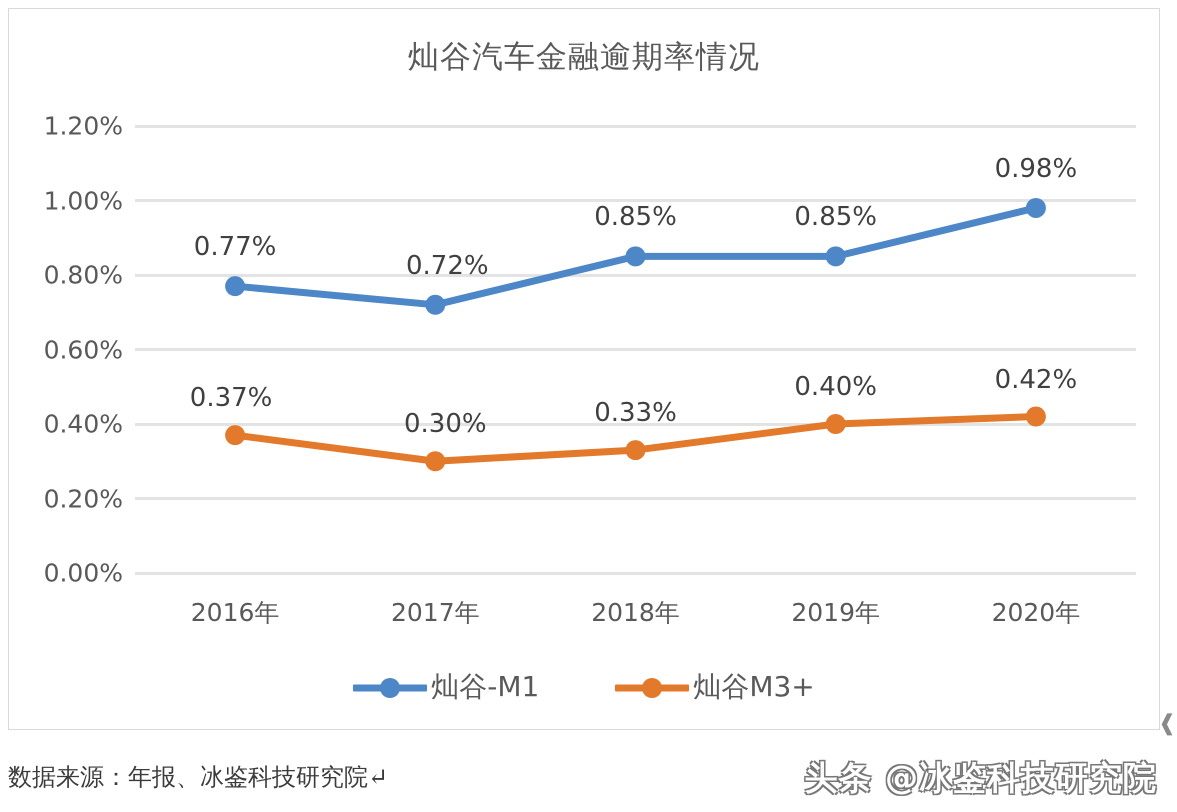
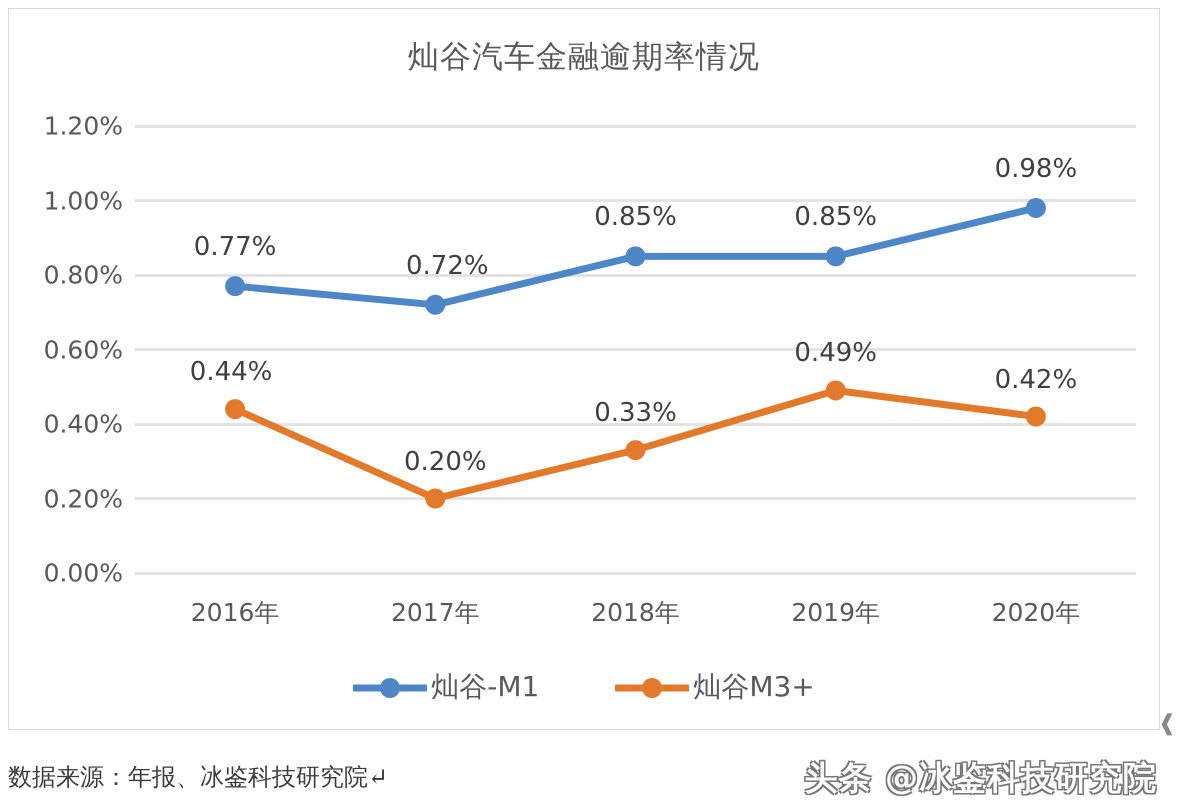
灿谷M3+/2016年: 0.37% -> 0.44%
灿谷M3+/2017年: 0.30% -> 0.20%
灿谷M3+/2019年: 0.40% -> 0.49%
